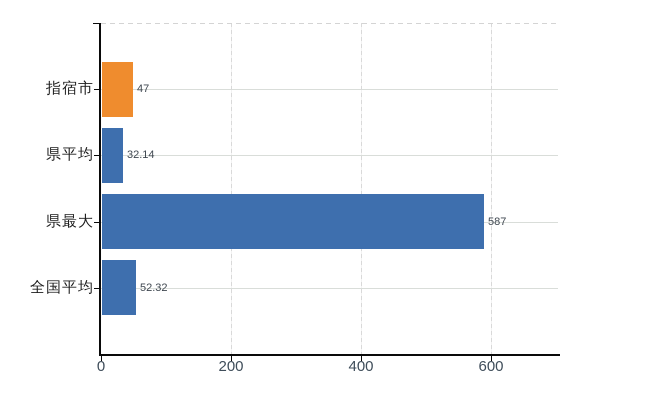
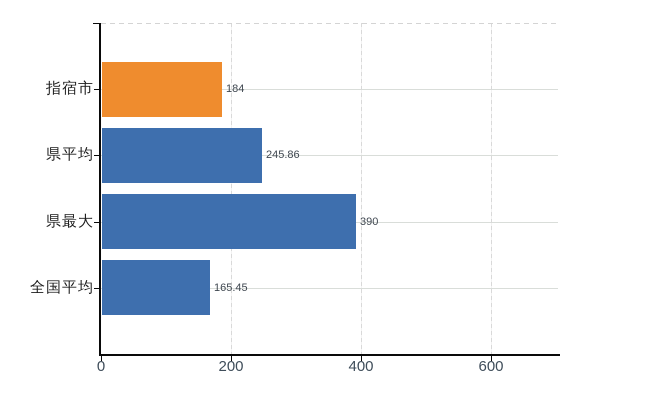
指宿市: 47 -> 184
県平均: 32.14 -> 245.86
県最大: 587 -> 390
全国平均: 52.32 -> 165.45
